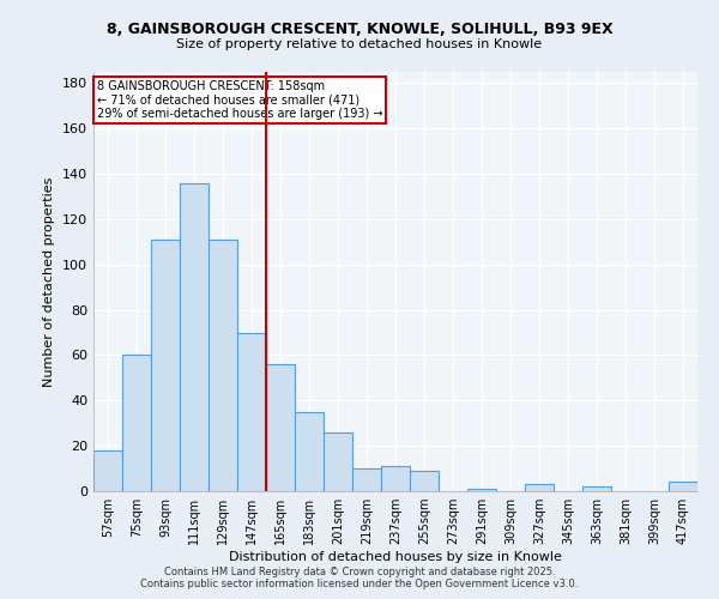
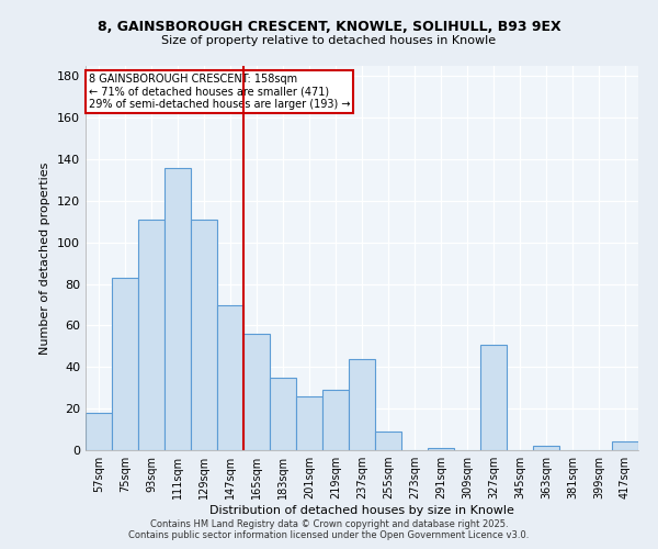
75sqm: 60 -> 83
219sqm: 10 -> 29
237sqm: 11 -> 44
327sqm: 3 -> 51
